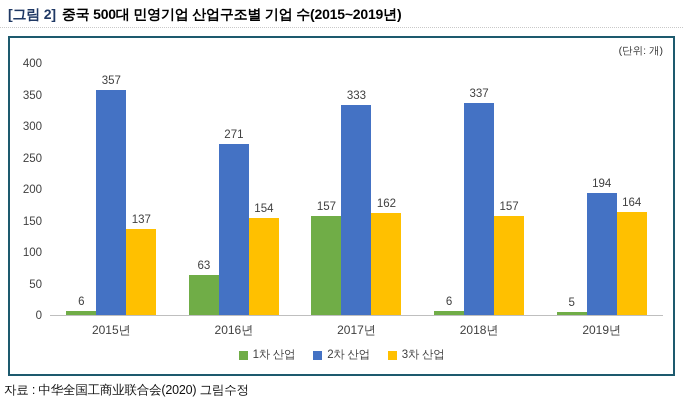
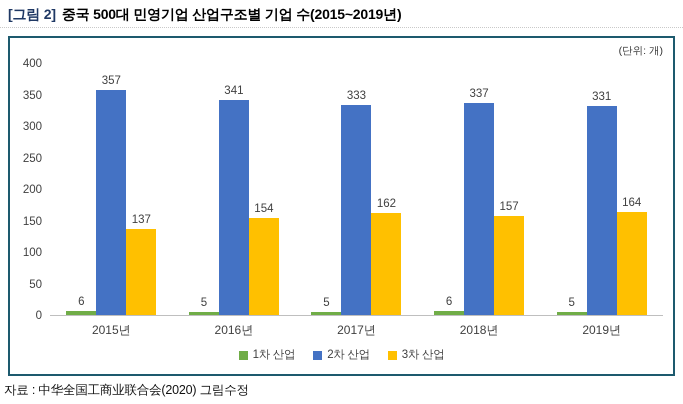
1차 산업/2016년: 63 -> 5
2차 산업/2016년: 271 -> 341
1차 산업/2017년: 157 -> 5
2차 산업/2019년: 194 -> 331
